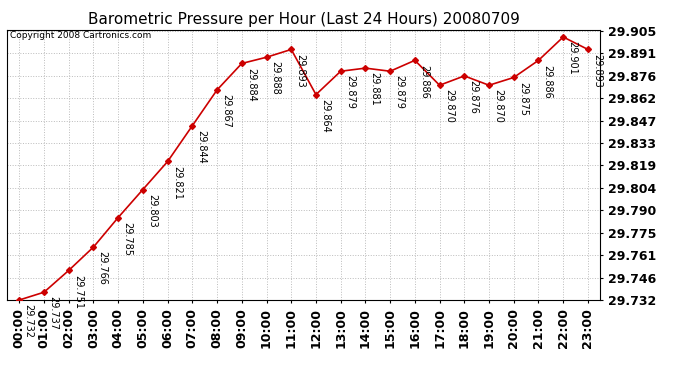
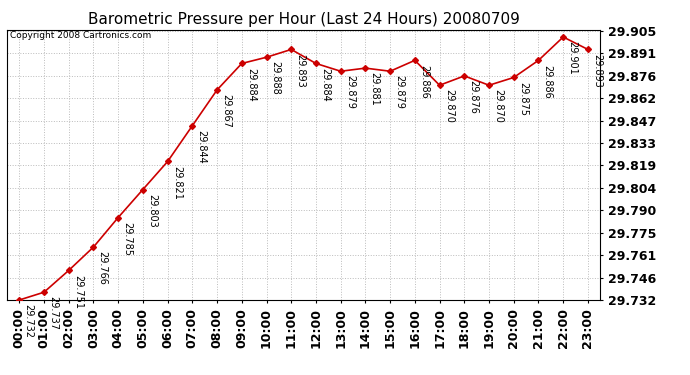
12:00: 29.864 -> 29.884
